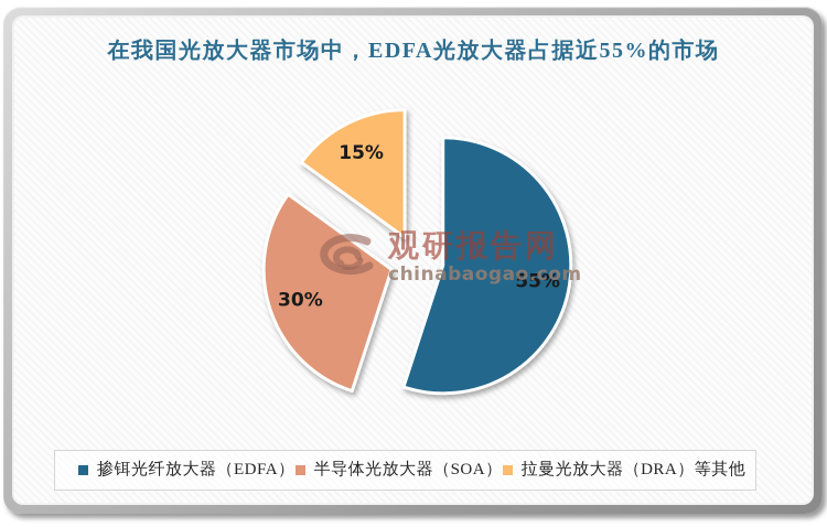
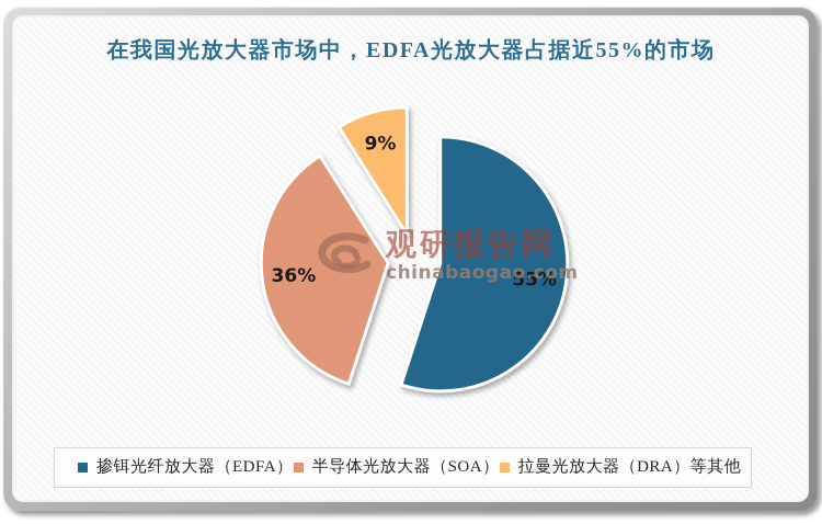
半导体光放大器（SOA）: 30% -> 36%
拉曼光放大器（DRA）等其他: 15% -> 9%
